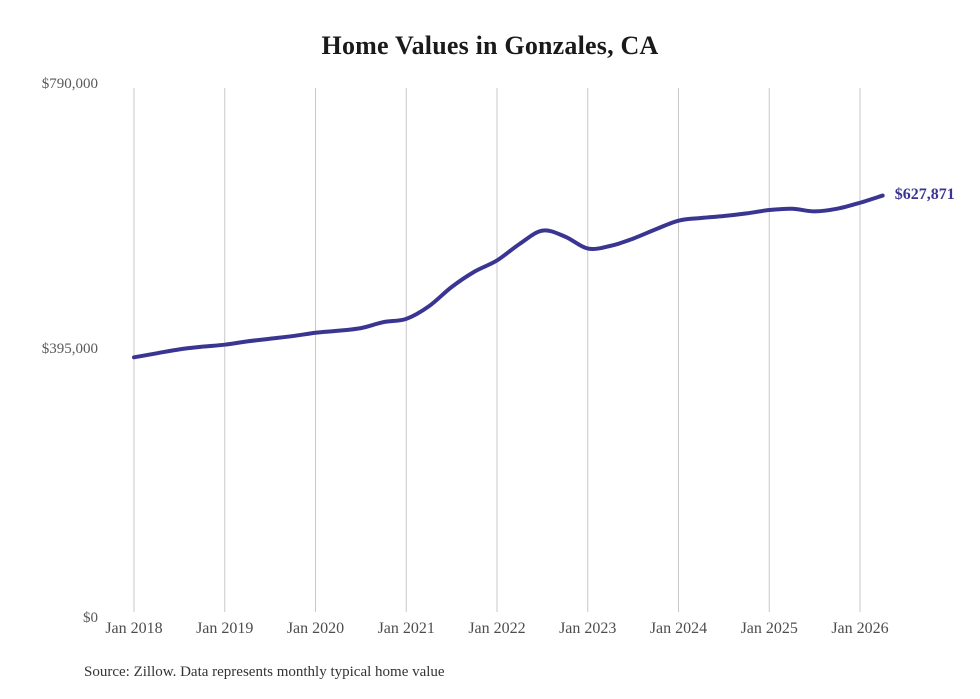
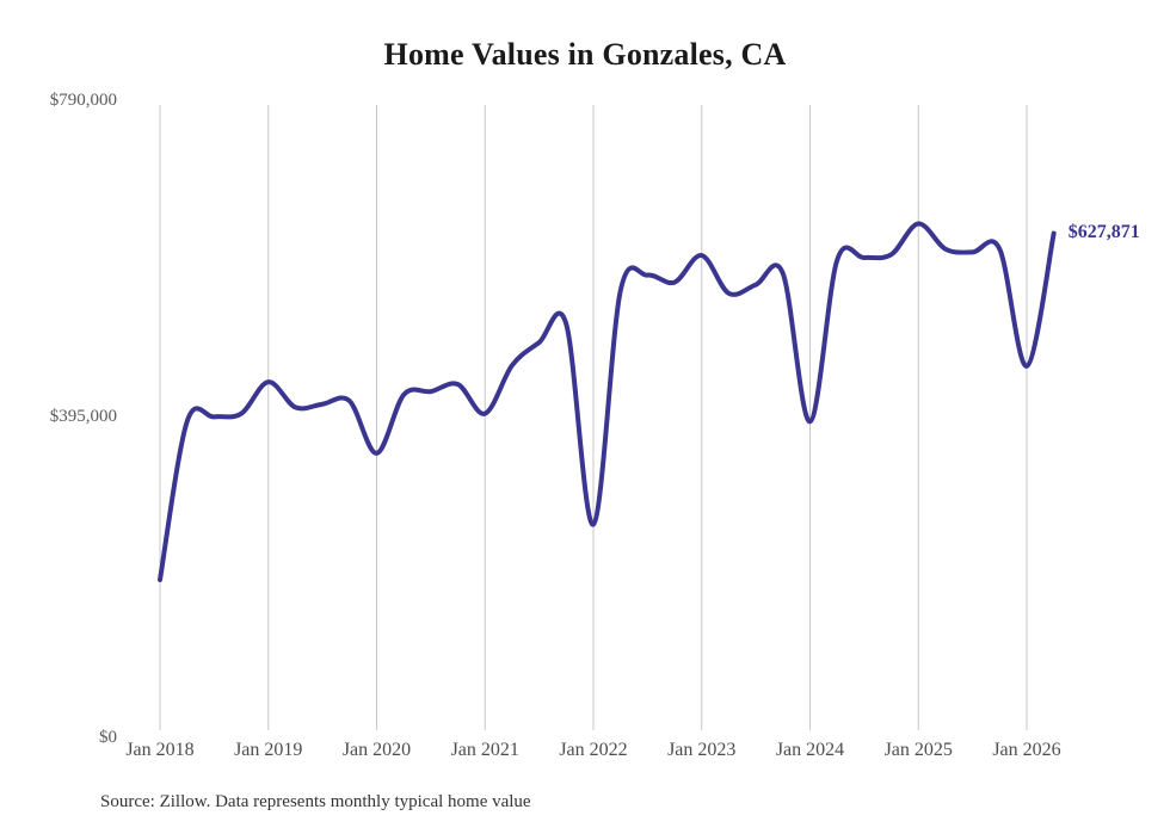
Jan 2018: $380000 -> $190000
Jan 2019: $400000 -> $440000
Jan 2020: $420000 -> $350000
Jan 2021: $440000 -> $400000
Jan 2022: $530000 -> $260000
Jan 2023: $550000 -> $600000
Jan 2024: $590000 -> $390000
Jan 2025: $610000 -> $640000
Jan 2026: $620000 -> $460000
